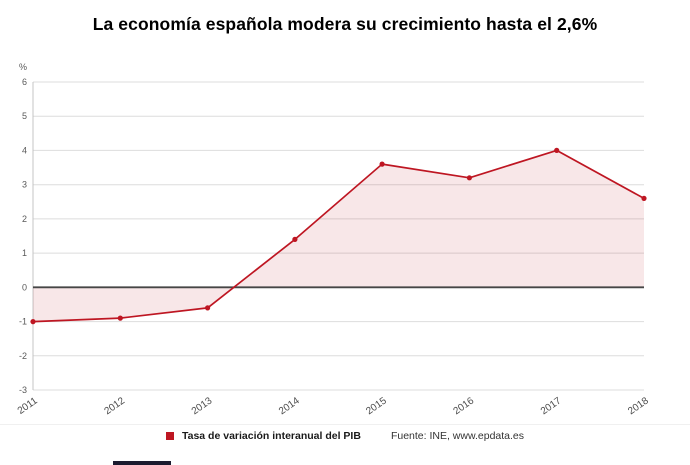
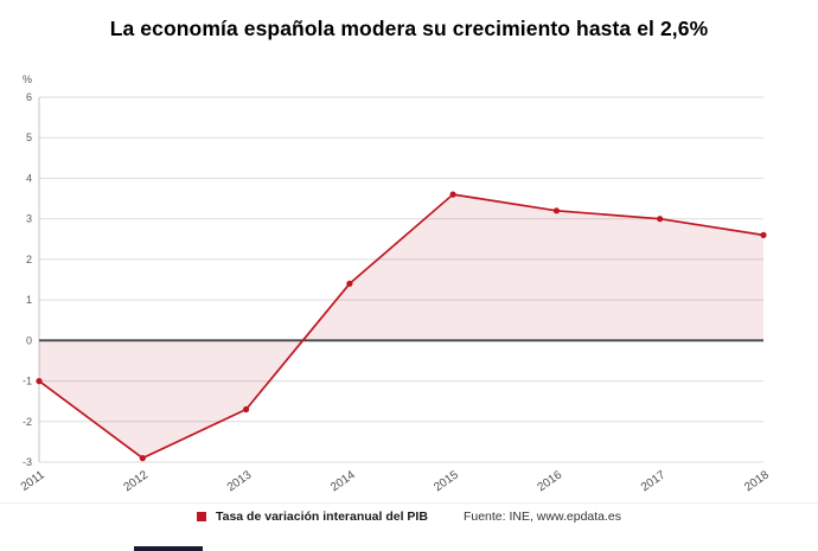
2012: -0.9 -> -2.9
2013: -0.6 -> -1.7
2017: 4.0 -> 3.0
